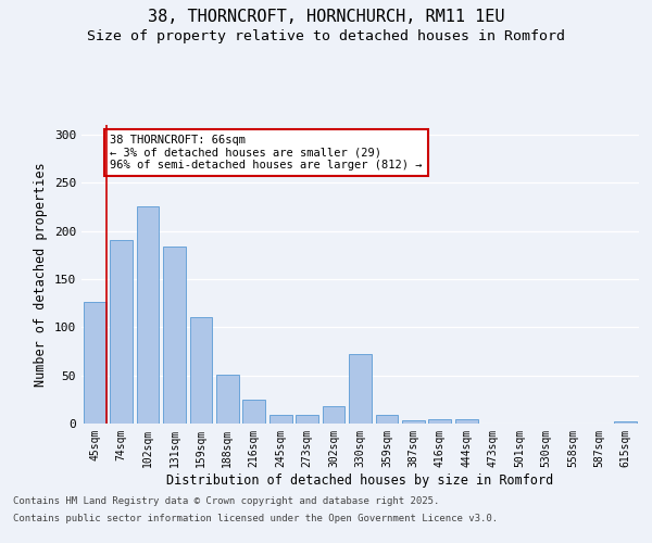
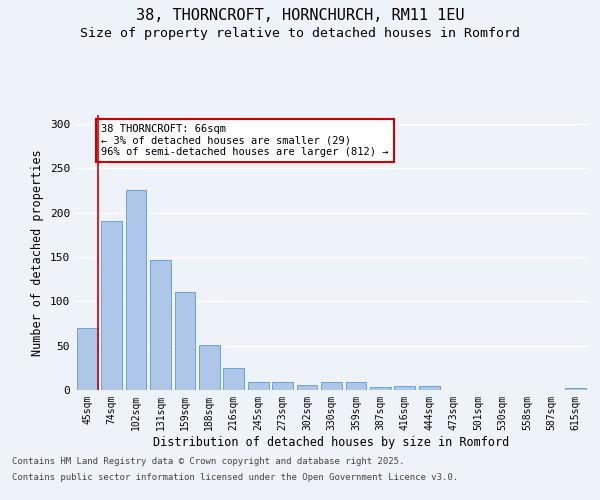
45sqm: 126 -> 70
131sqm: 184 -> 146
302sqm: 18 -> 6
330sqm: 72 -> 9
